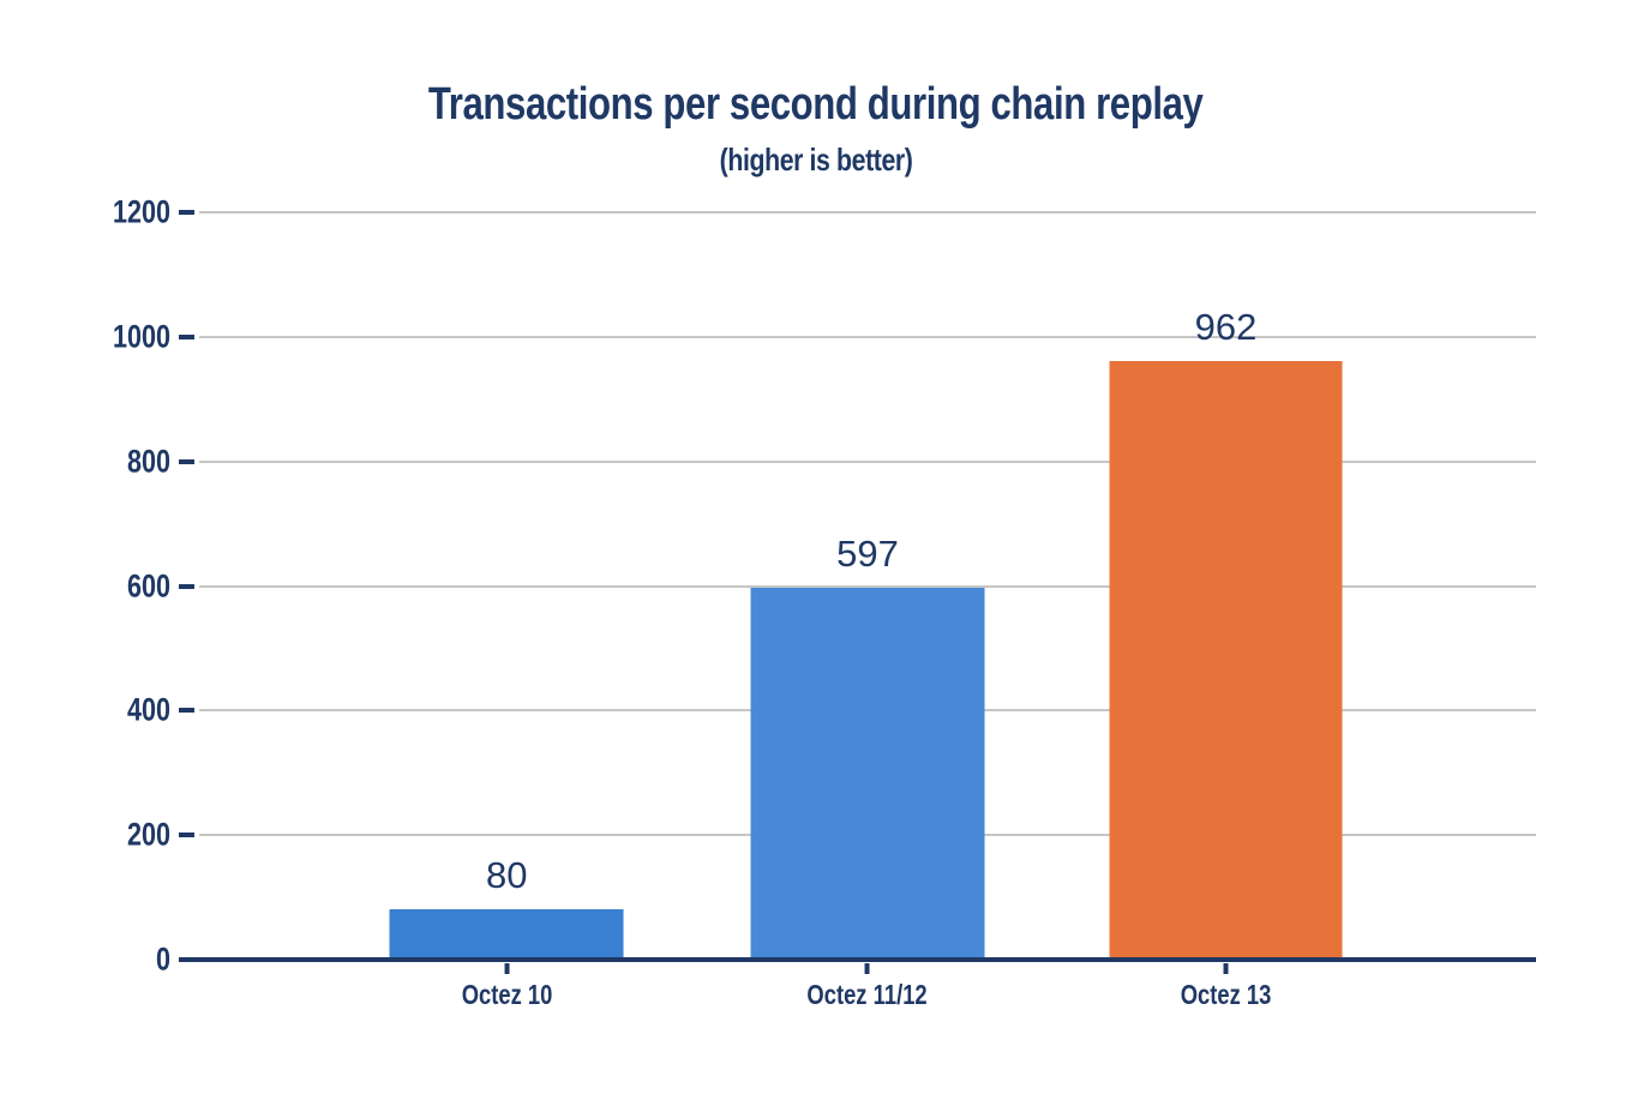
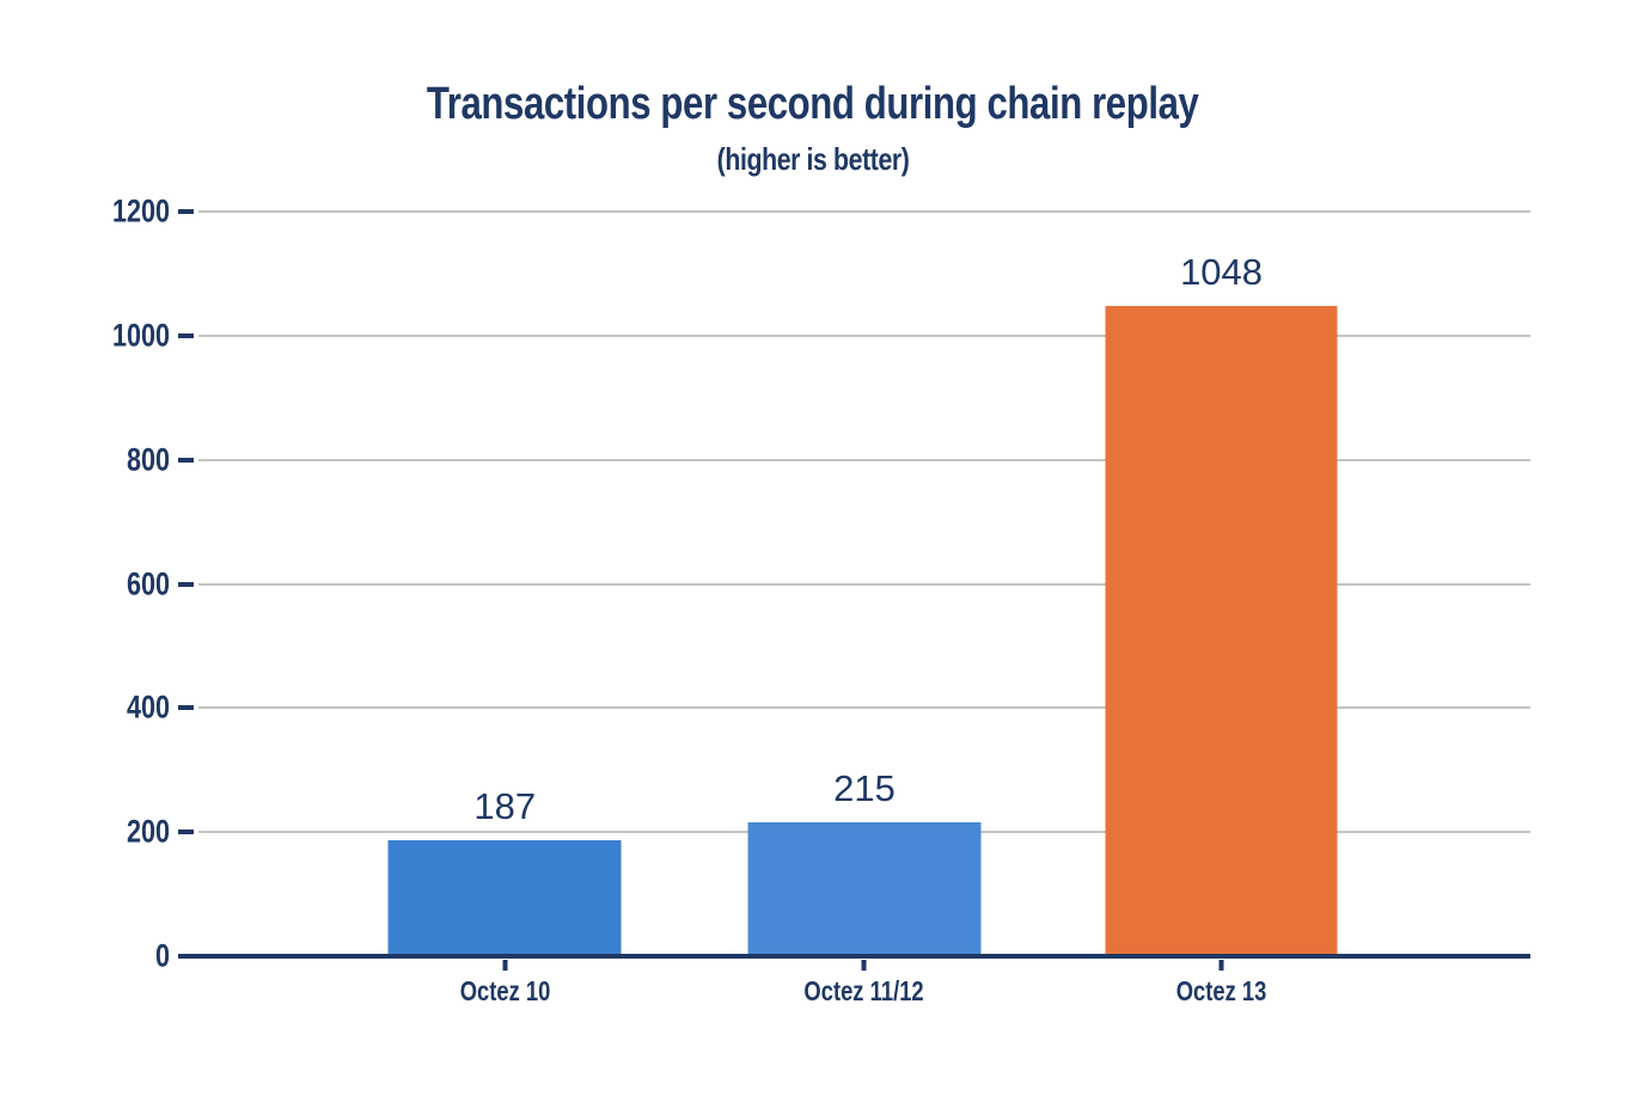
Octez 10: 80 -> 187
Octez 11/12: 597 -> 215
Octez 13: 962 -> 1048
